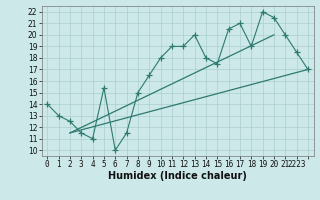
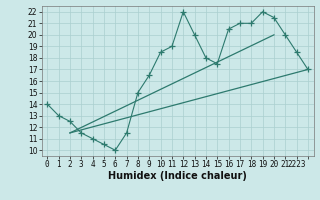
5: 15.4 -> 10.5
10: 18.0 -> 18.5
12: 19.0 -> 22.0
18: 19.0 -> 21.0
